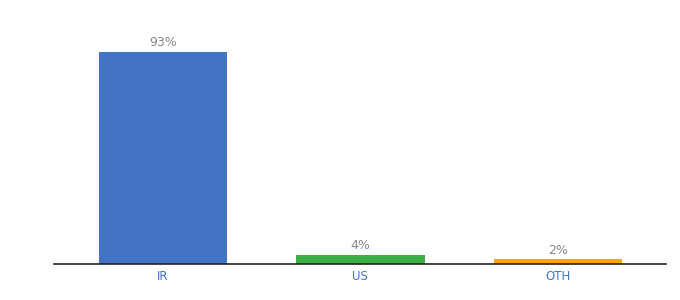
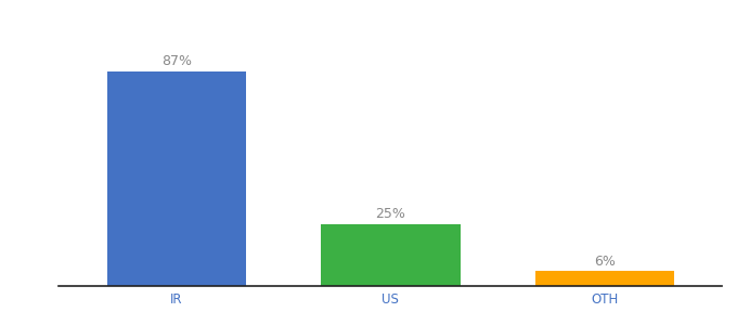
IR: 93% -> 87%
US: 4% -> 25%
OTH: 2% -> 6%
